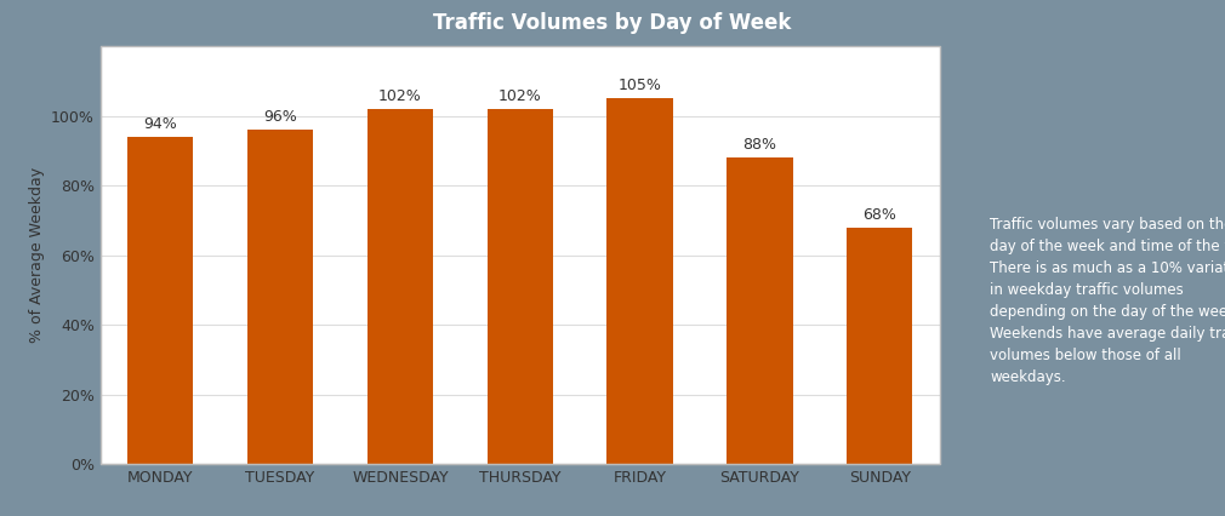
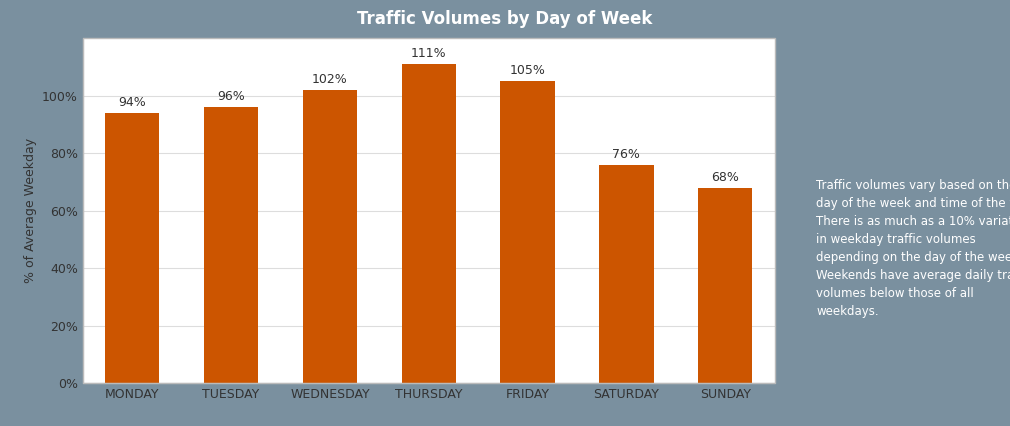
THURSDAY: 102% -> 111%
SATURDAY: 88% -> 76%
